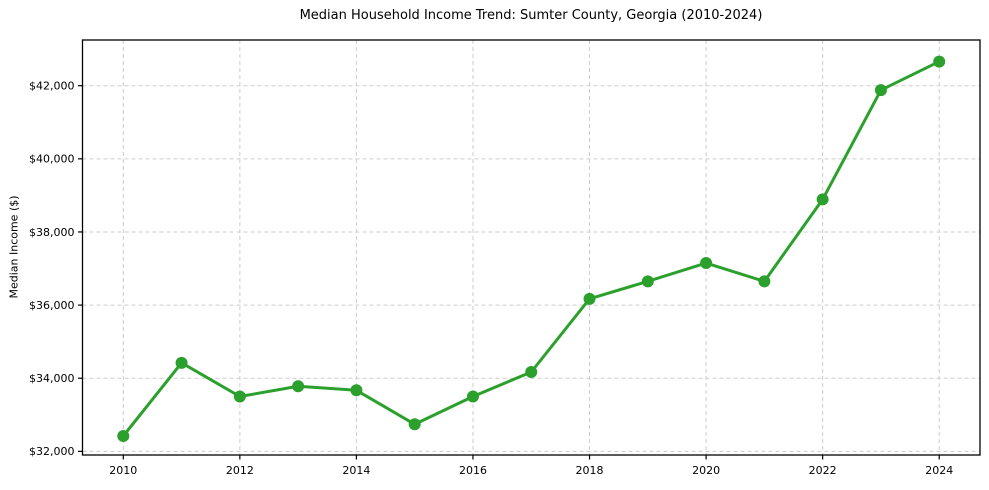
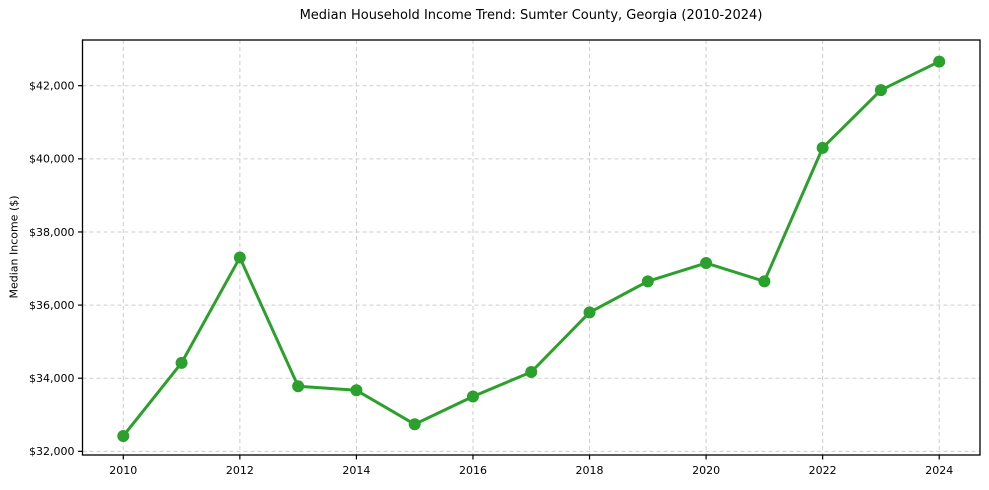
2012: $33500 -> $37300
2018: $36200 -> $35800
2022: $38900 -> $40300
